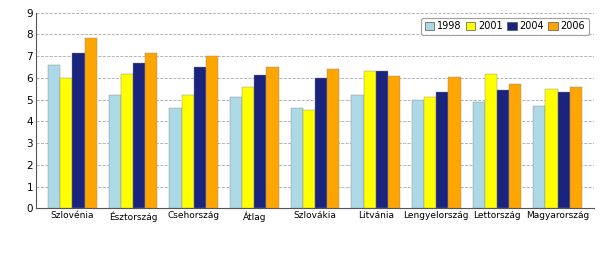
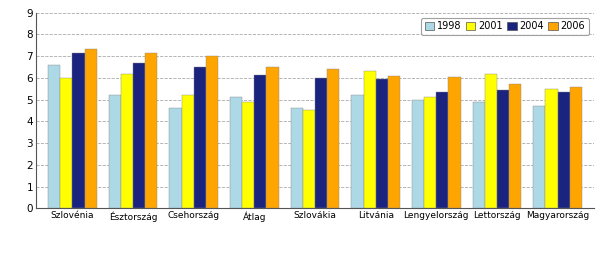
2006/Szlovénia: 7.85 -> 7.35
2001/Átlag: 5.6 -> 4.9
2004/Litvánia: 6.30 -> 5.95
